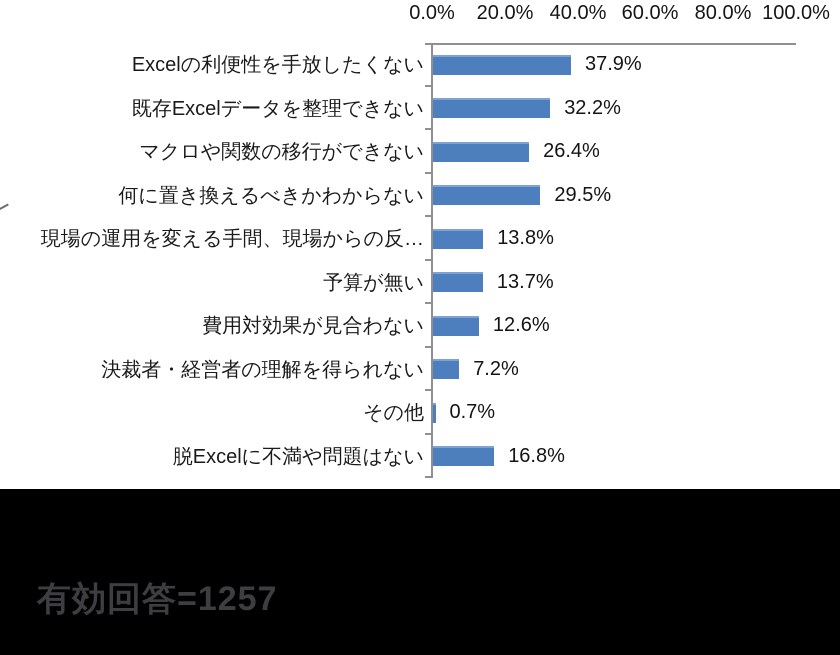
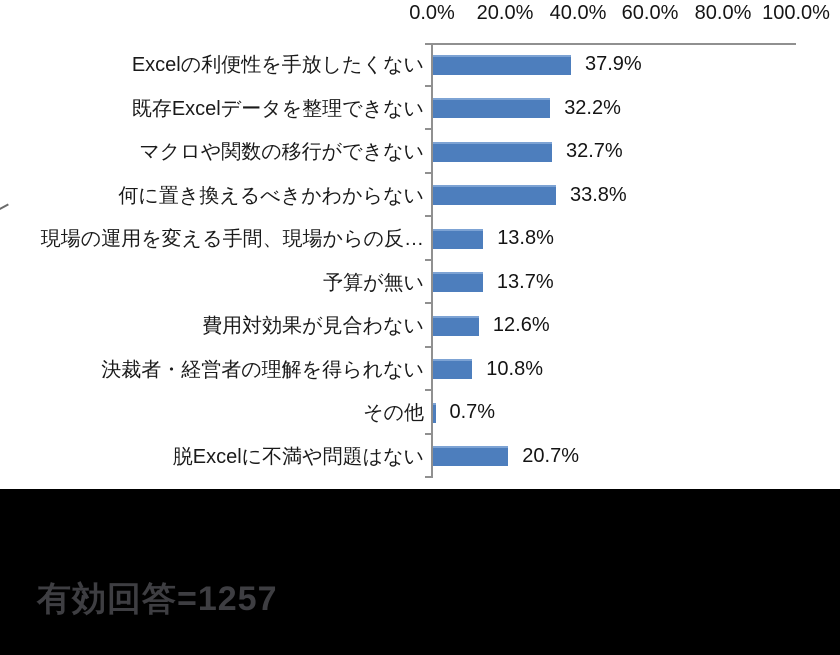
マクロや関数の移行ができない: 26.4% -> 32.7%
何に置き換えるべきかわからない: 29.5% -> 33.8%
決裁者・経営者の理解を得られない: 7.2% -> 10.8%
脱Excelに不満や問題はない: 16.8% -> 20.7%
